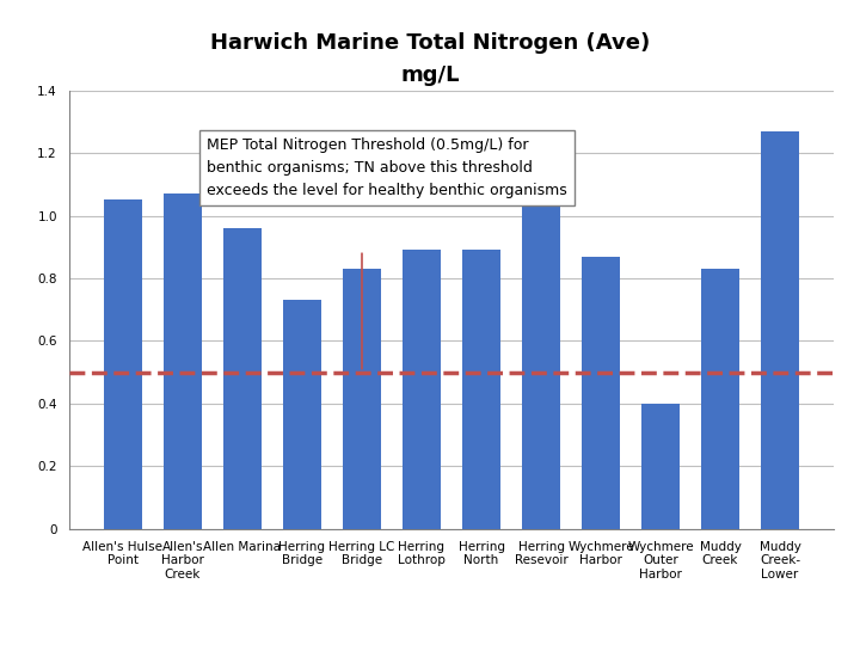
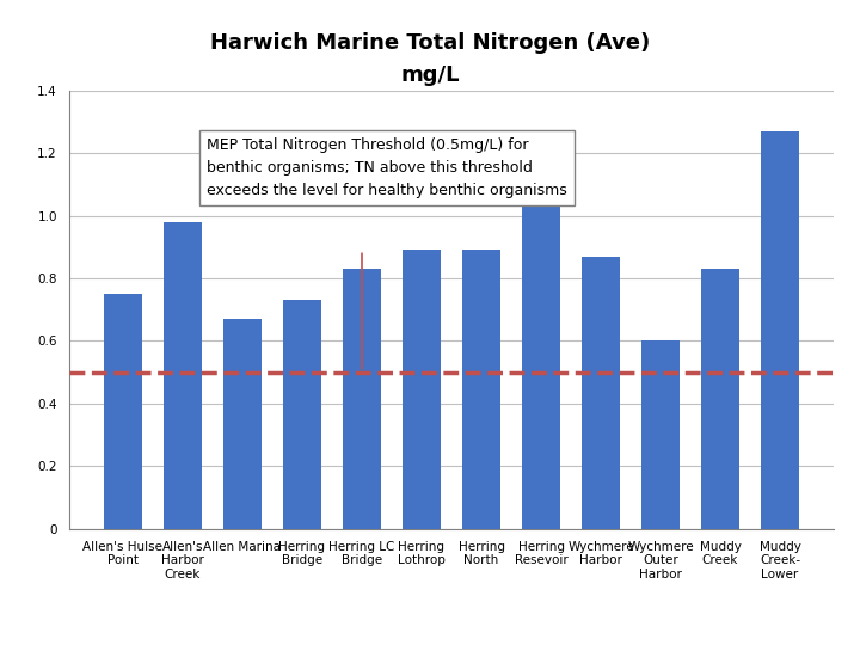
Allen's Hulse Point: 1.05 -> 0.75
Allen's Harbor Creek: 1.07 -> 0.98
Allen Marina: 0.96 -> 0.67
Wychmere Outer Harbor: 0.40 -> 0.60
